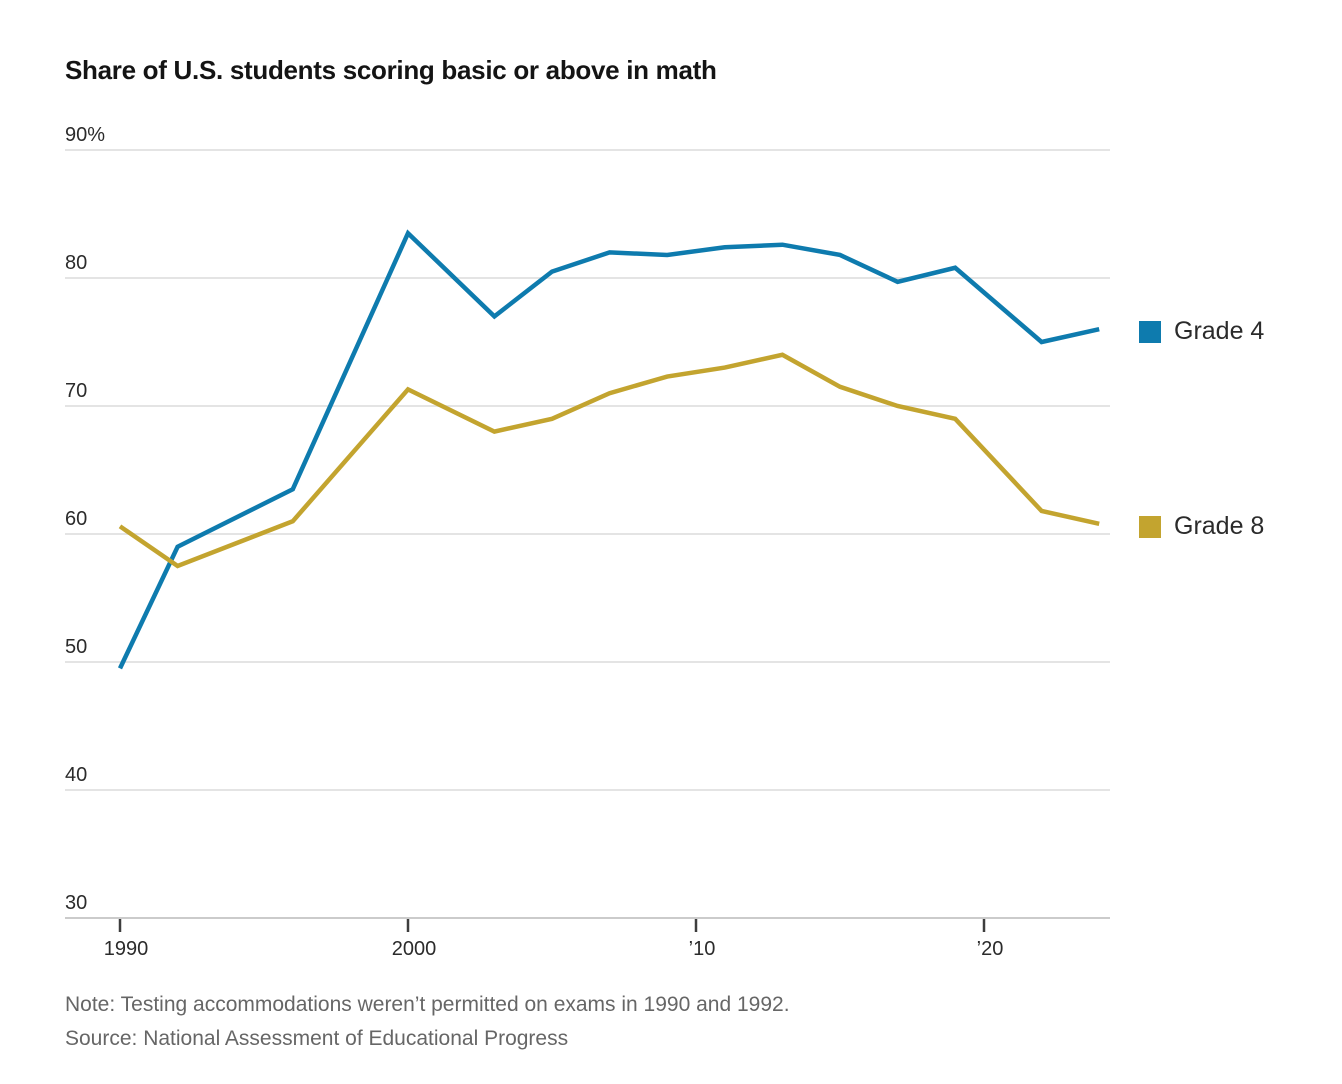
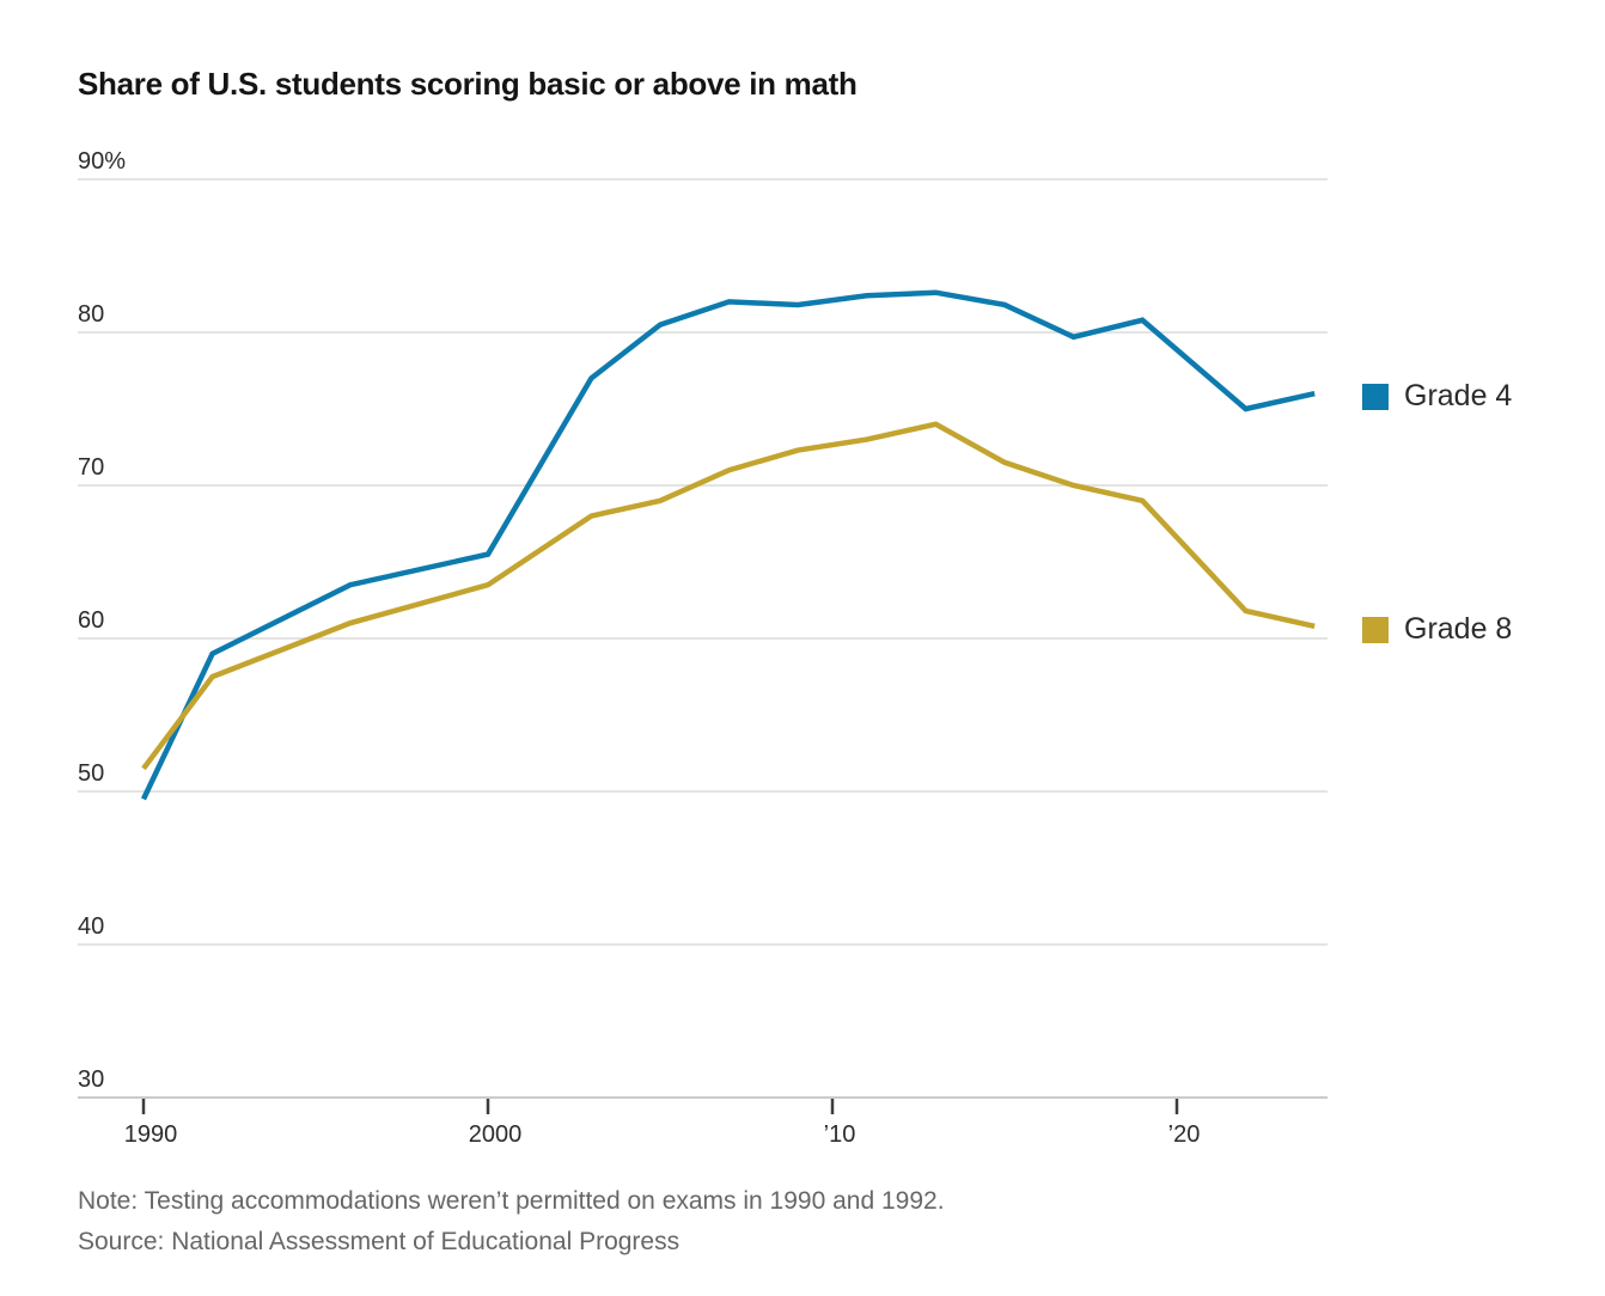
Grade 8/1990: 60.6% -> 51.5%
Grade 4/2000: 83.5% -> 65.5%
Grade 8/2000: 71.3% -> 63.5%
